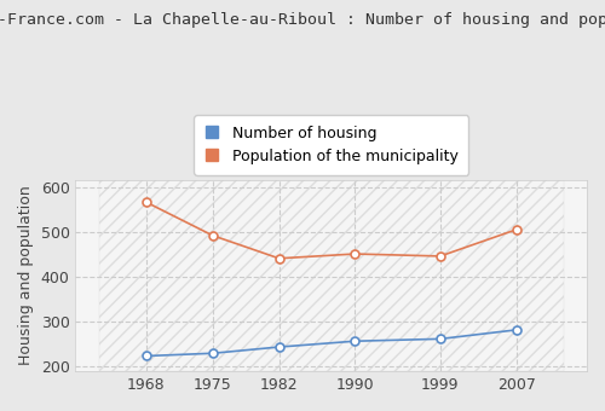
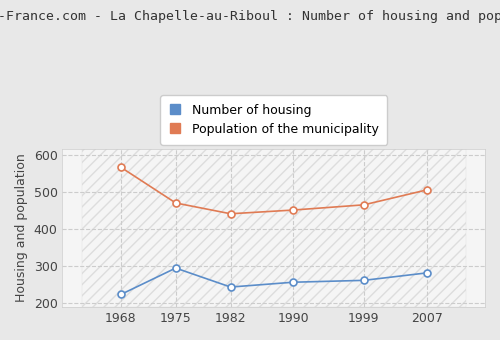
Number of housing/1975: 230 -> 295
Population of the municipality/1975: 492 -> 470
Population of the municipality/1999: 446 -> 465
